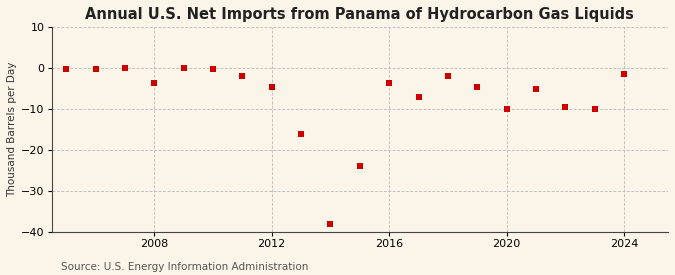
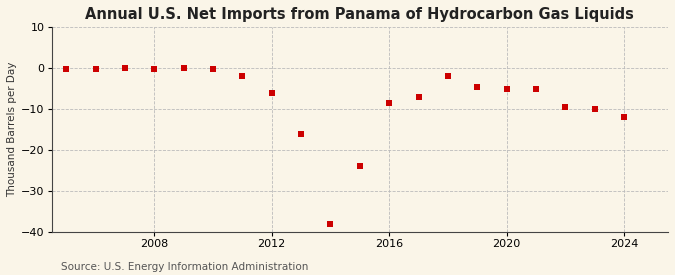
2008: -3.5 -> -0.1
2012: -4.5 -> -6.0
2016: -3.5 -> -8.5
2020: -10.0 -> -5.0
2024: -1.5 -> -12.0
